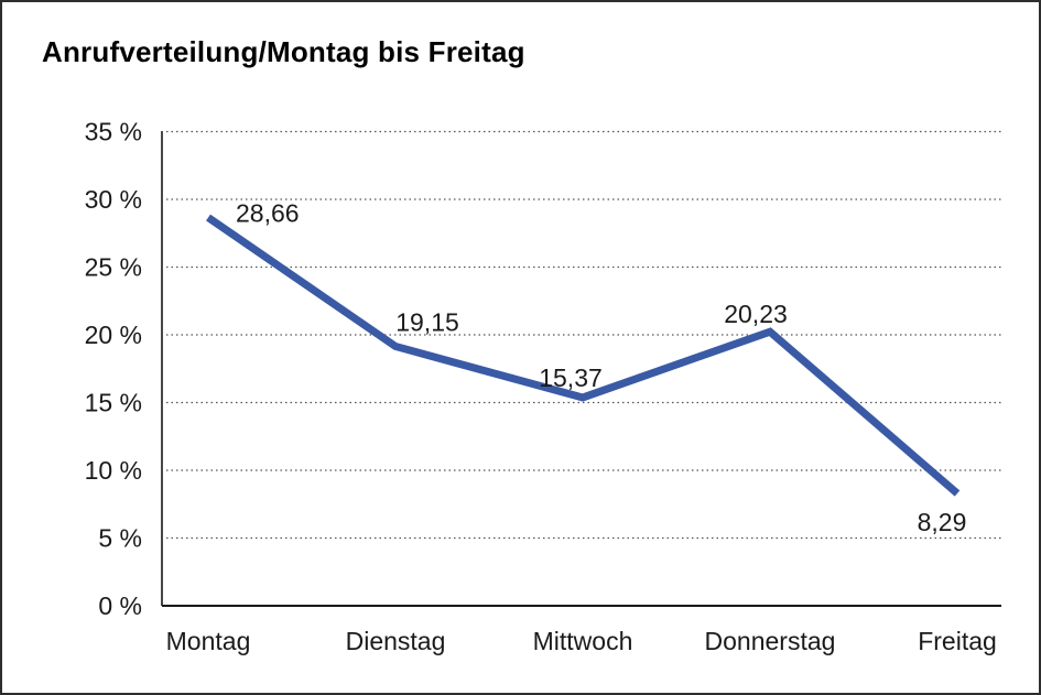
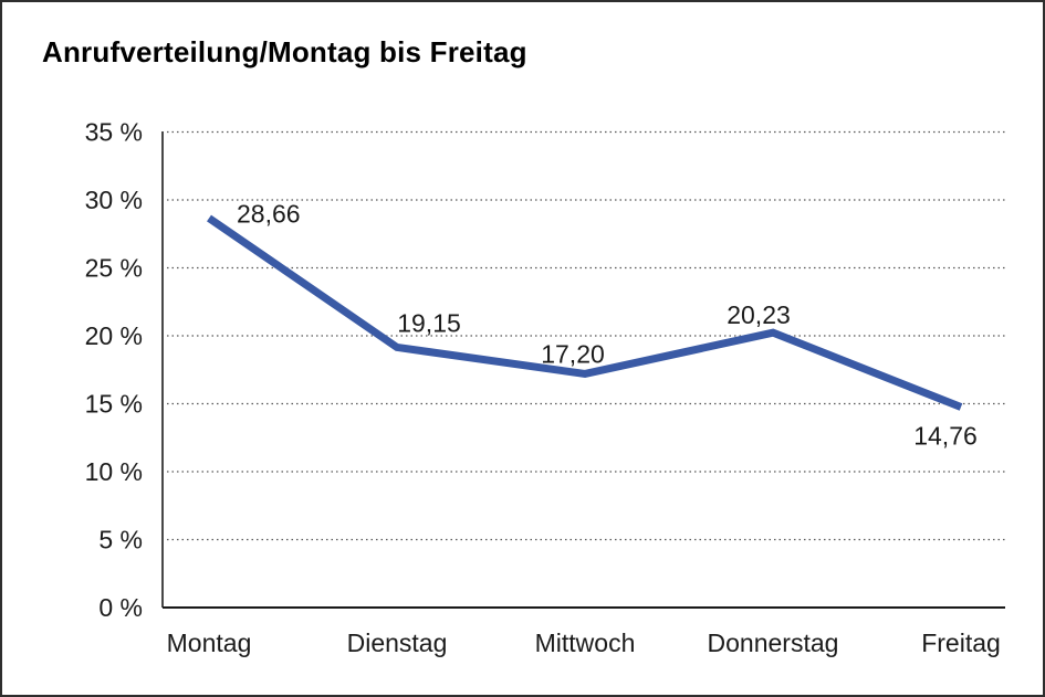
Mittwoch: 15,37 -> 17,20
Freitag: 8,29 -> 14,76
